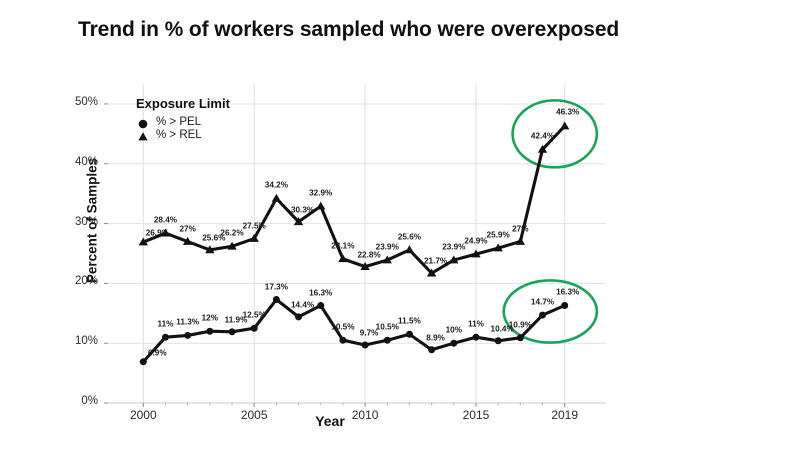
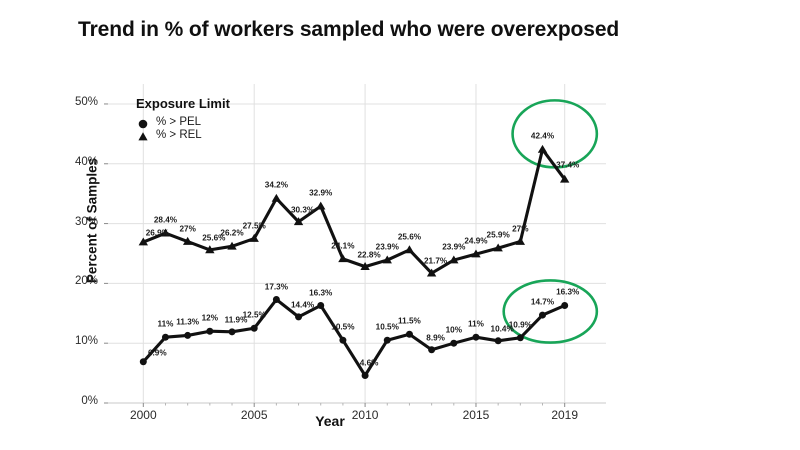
% > PEL/2010: 9.7% -> 4.6%
% > REL/2019: 46.3% -> 37.4%
